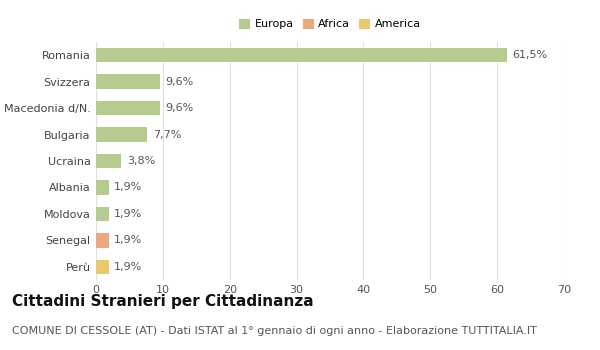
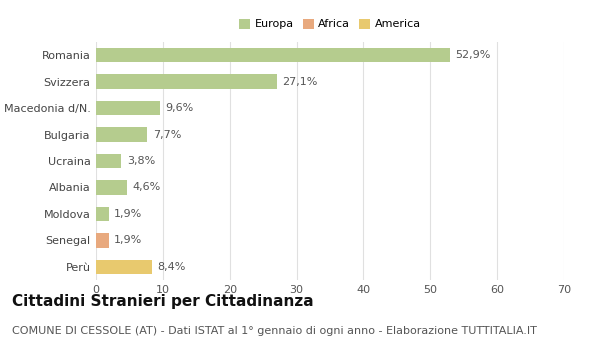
Romania: 61,5% -> 52,9%
Svizzera: 9,6% -> 27,1%
Albania: 1,9% -> 4,6%
Perù: 1,9% -> 8,4%
